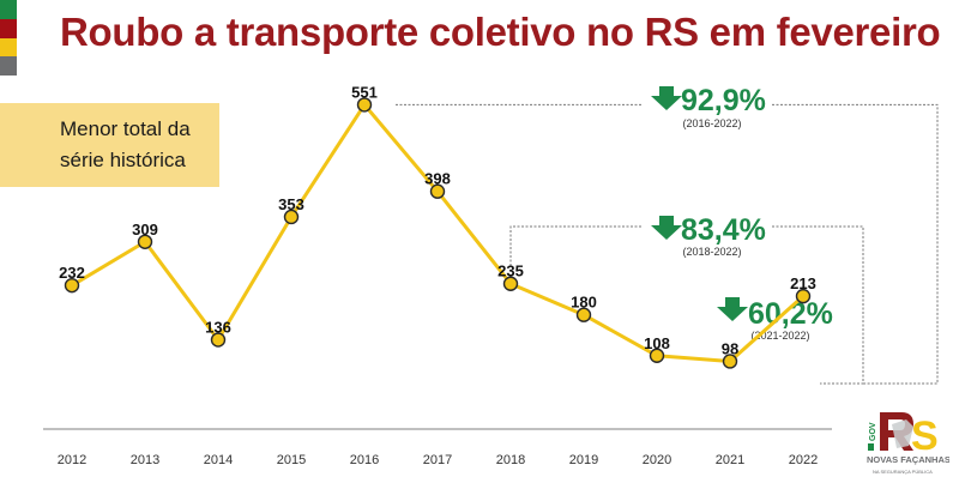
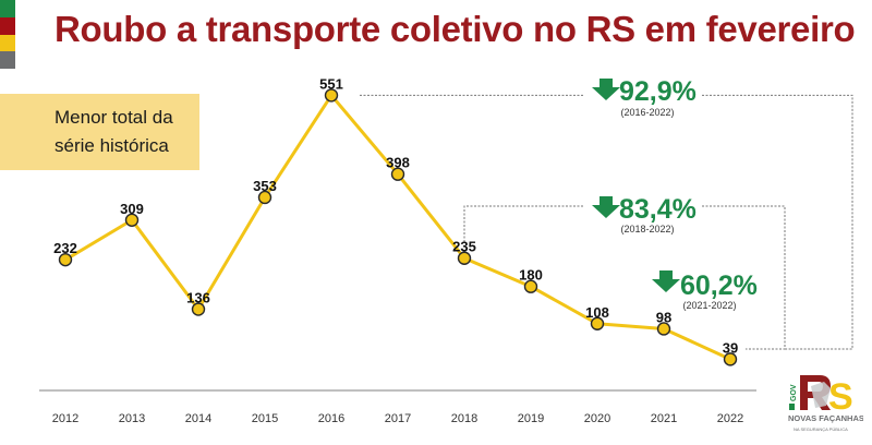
2022: 213 -> 39
